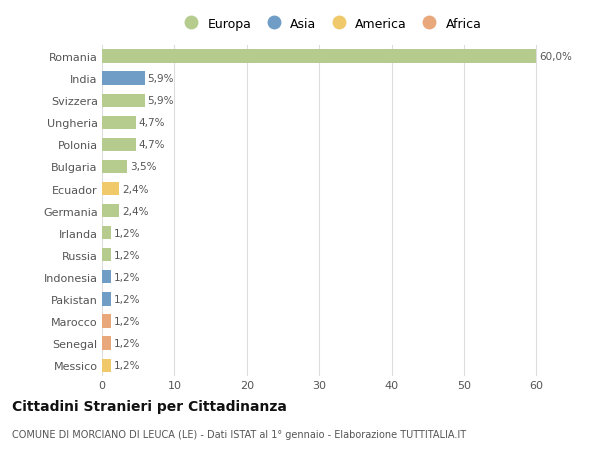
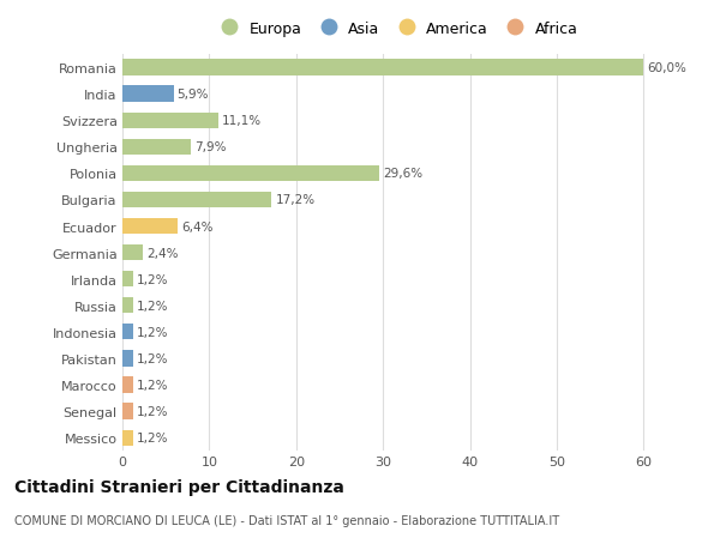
Svizzera: 5,9% -> 11,1%
Ungheria: 4,7% -> 7,9%
Polonia: 4,7% -> 29,6%
Bulgaria: 3,5% -> 17,2%
Ecuador: 2,4% -> 6,4%
